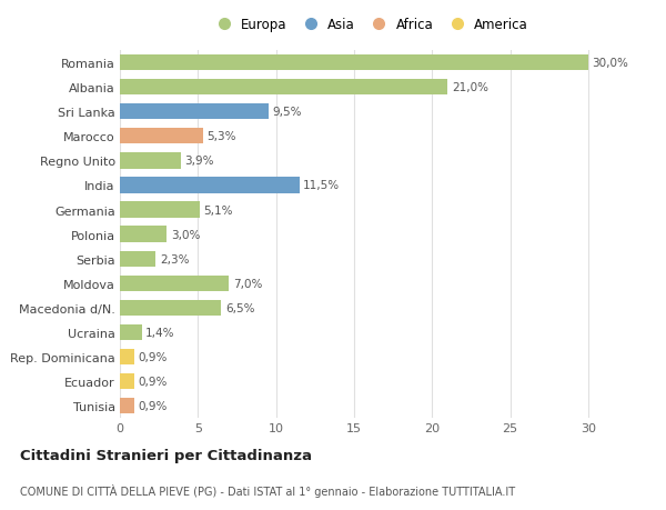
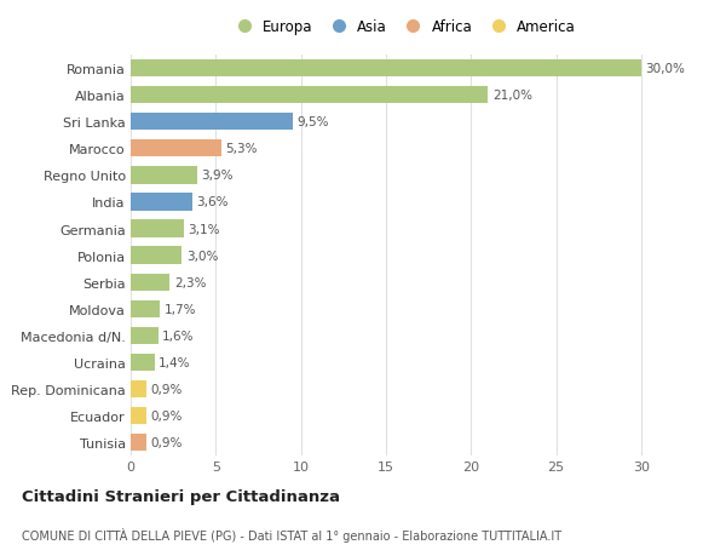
India: 11,5% -> 3,6%
Germania: 5,1% -> 3,1%
Moldova: 7,0% -> 1,7%
Macedonia d/N.: 6,5% -> 1,6%
